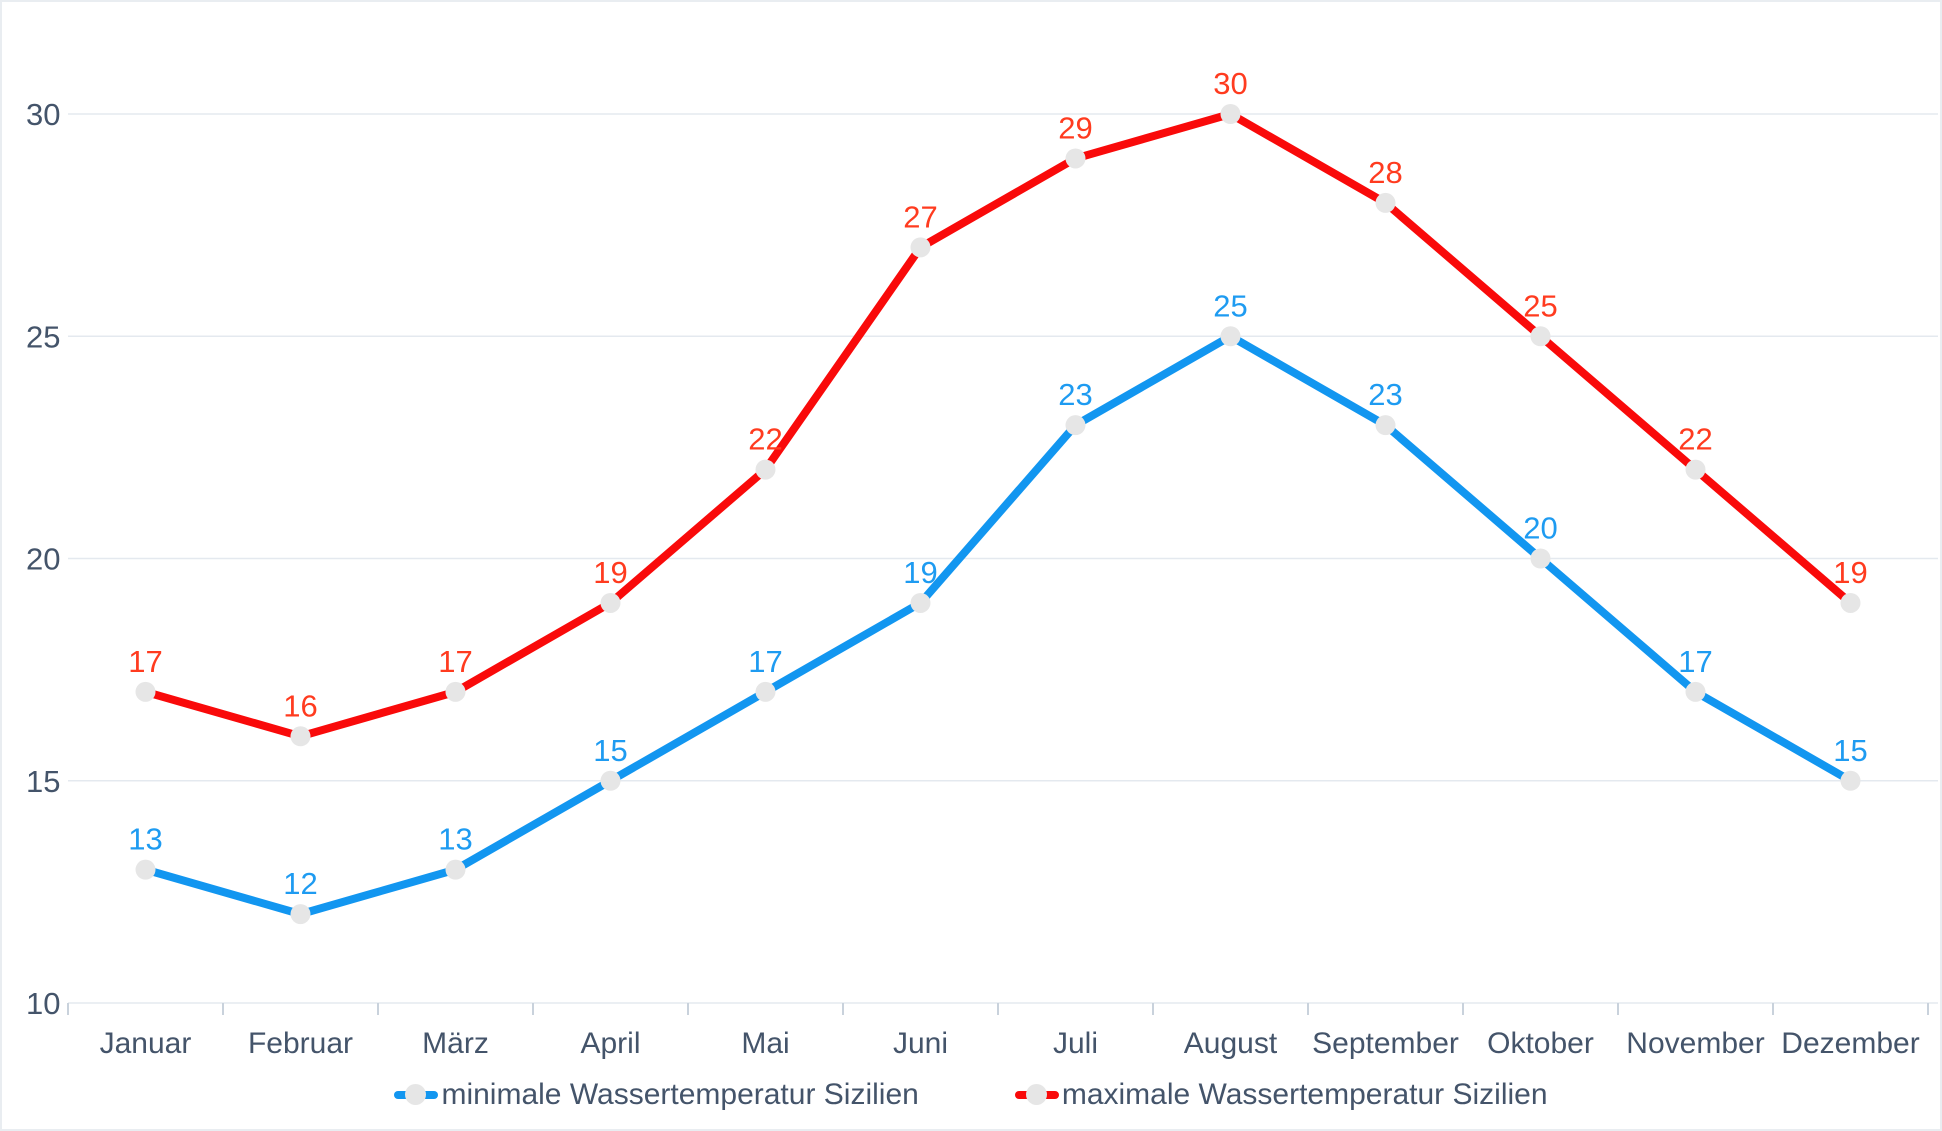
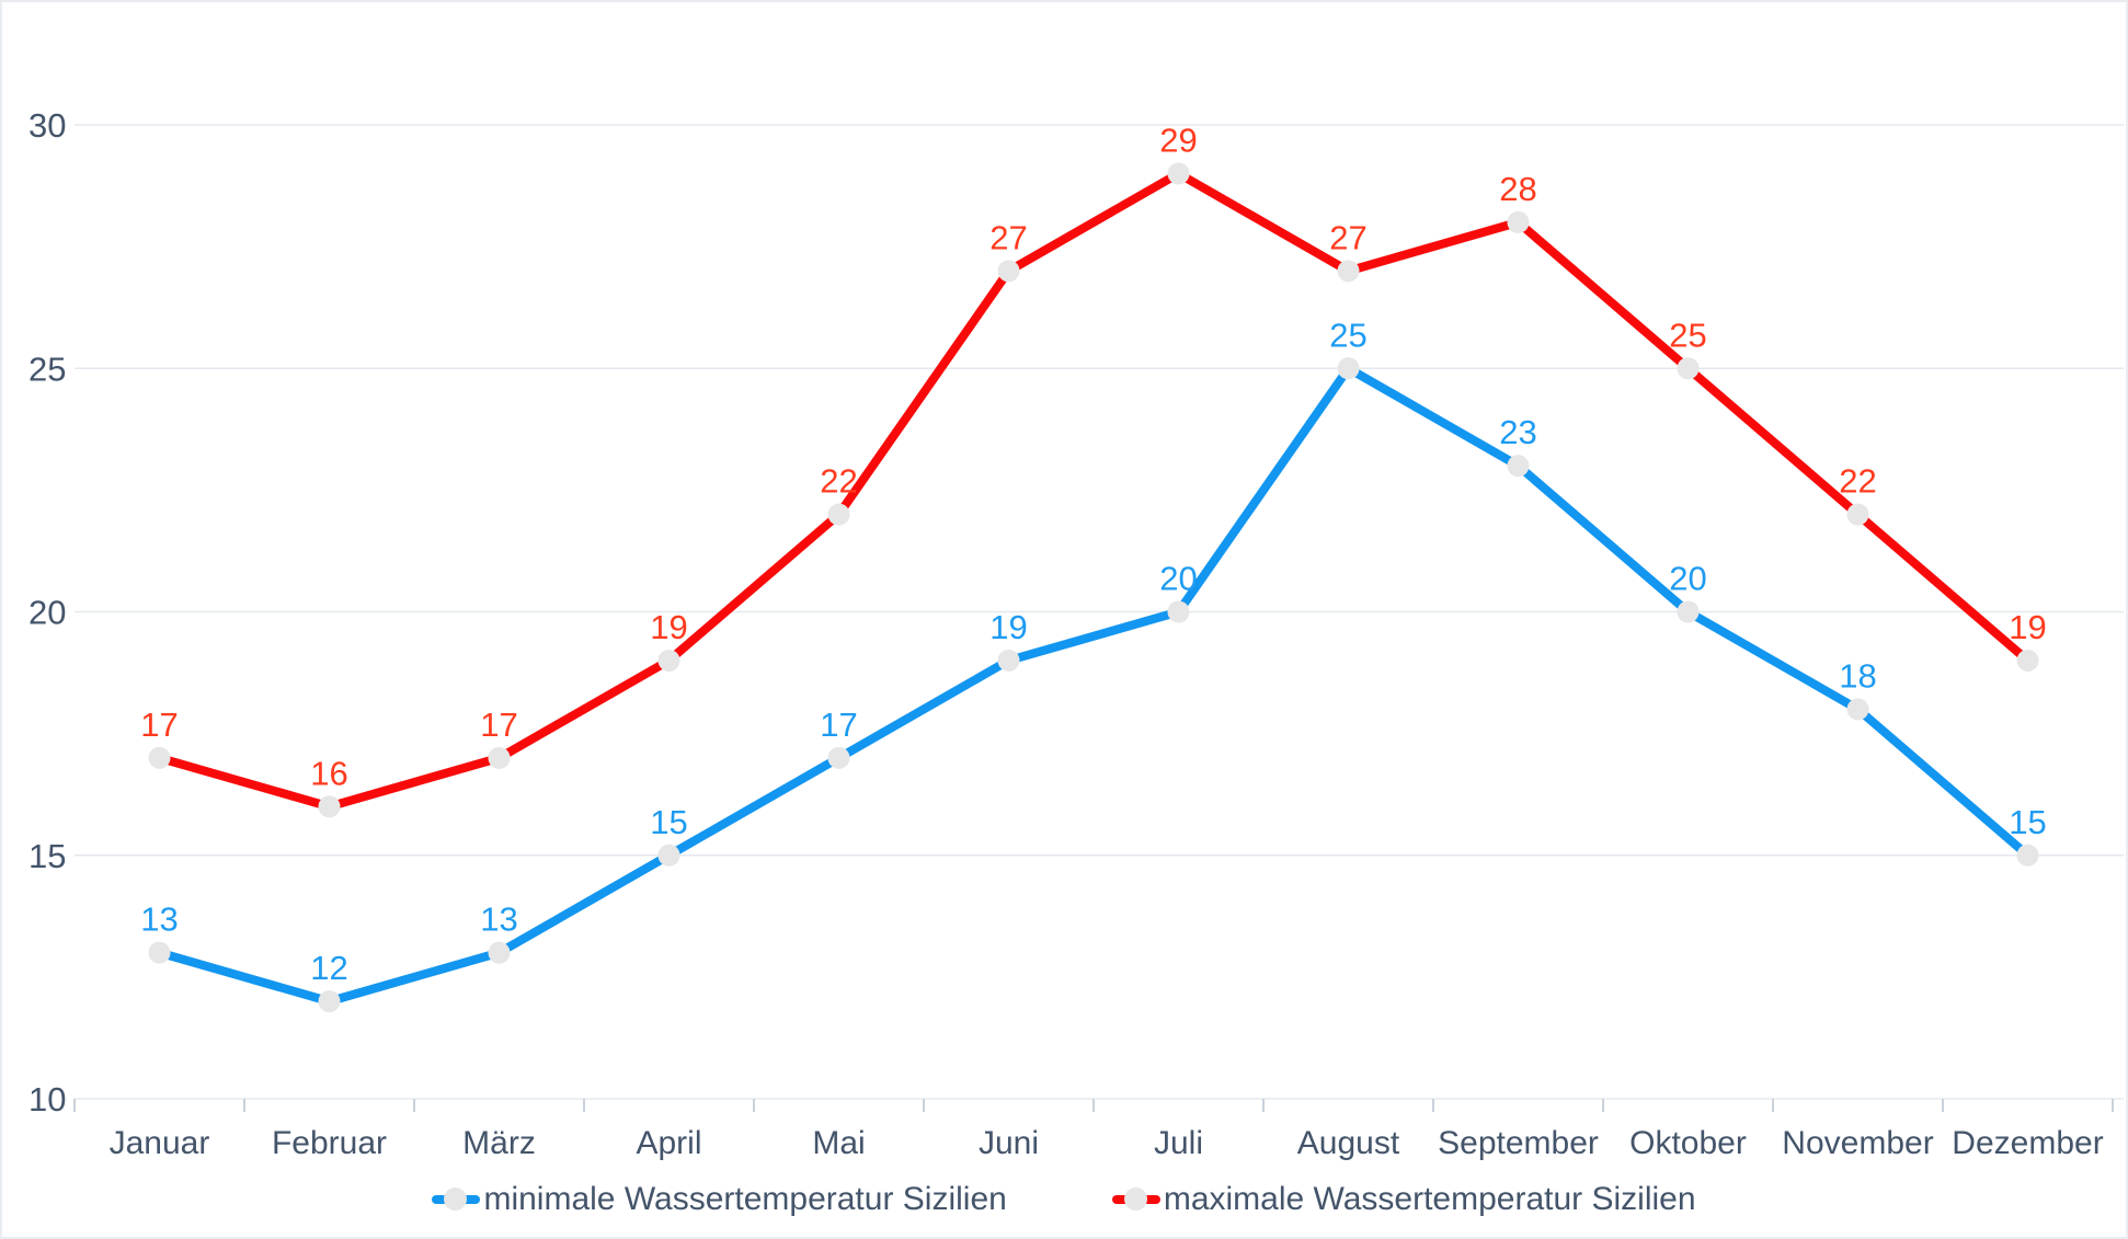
minimale Wassertemperatur Sizilien/Juli: 23 -> 20
maximale Wassertemperatur Sizilien/August: 30 -> 27
minimale Wassertemperatur Sizilien/November: 17 -> 18
